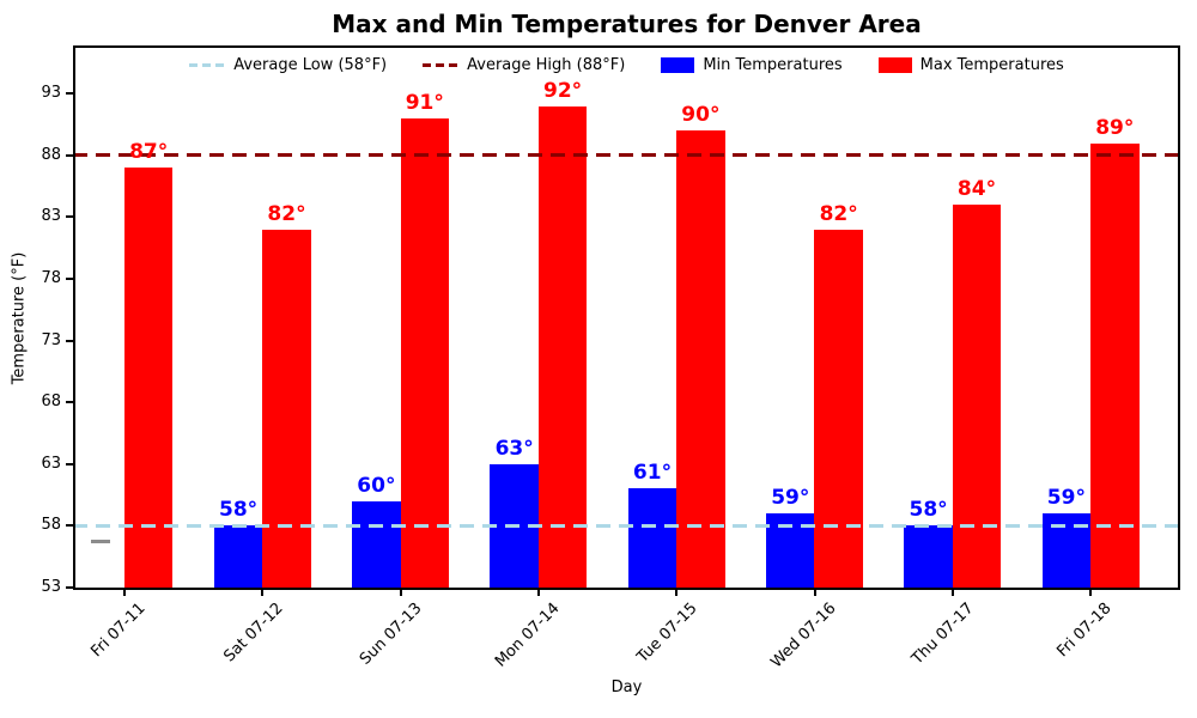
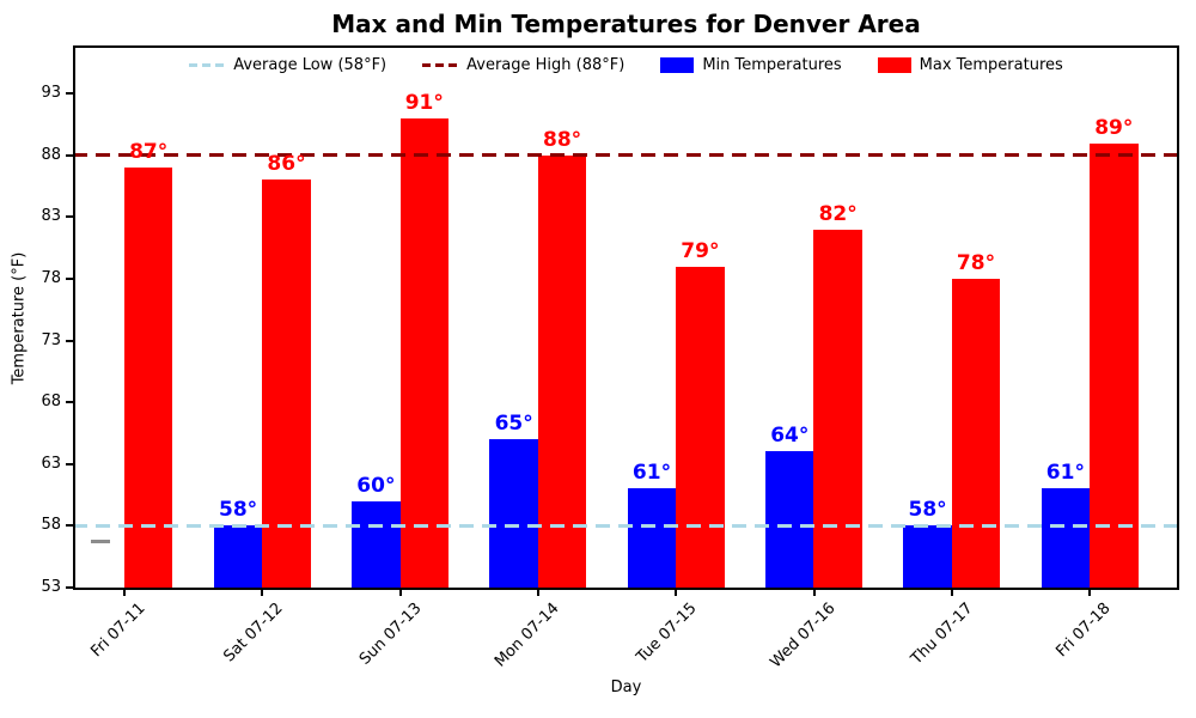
Max Temperatures/Sat 07-12: 82° -> 86°
Min Temperatures/Mon 07-14: 63° -> 65°
Max Temperatures/Mon 07-14: 92° -> 88°
Max Temperatures/Tue 07-15: 90° -> 79°
Min Temperatures/Wed 07-16: 59° -> 64°
Max Temperatures/Thu 07-17: 84° -> 78°
Min Temperatures/Fri 07-18: 59° -> 61°
